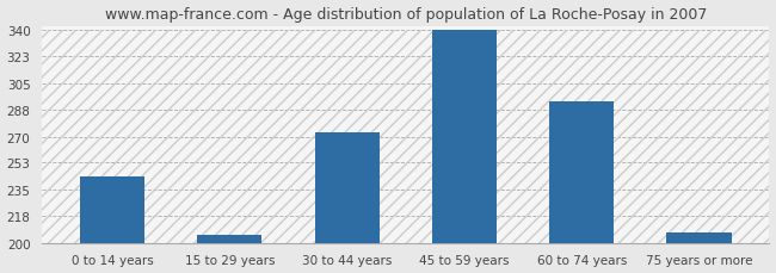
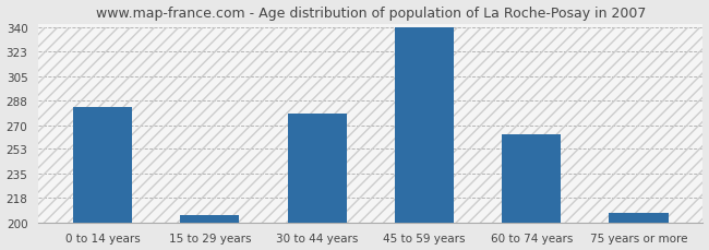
0 to 14 years: 244 -> 283
30 to 44 years: 273 -> 278
60 to 74 years: 293 -> 263
